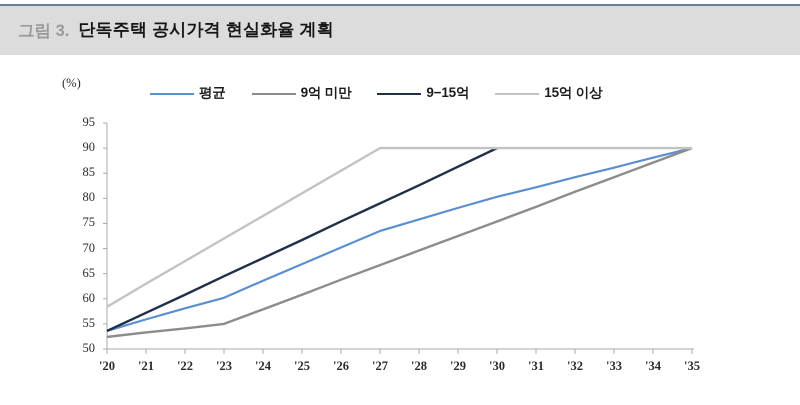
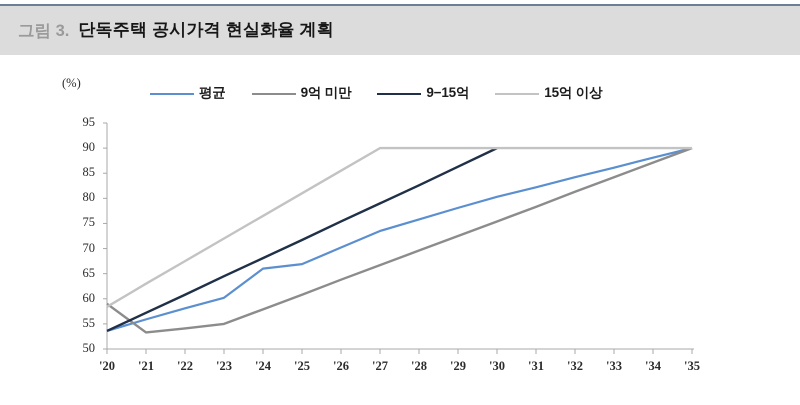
9억 미만/'20: 52 -> 59
평균/'24: 64 -> 66
